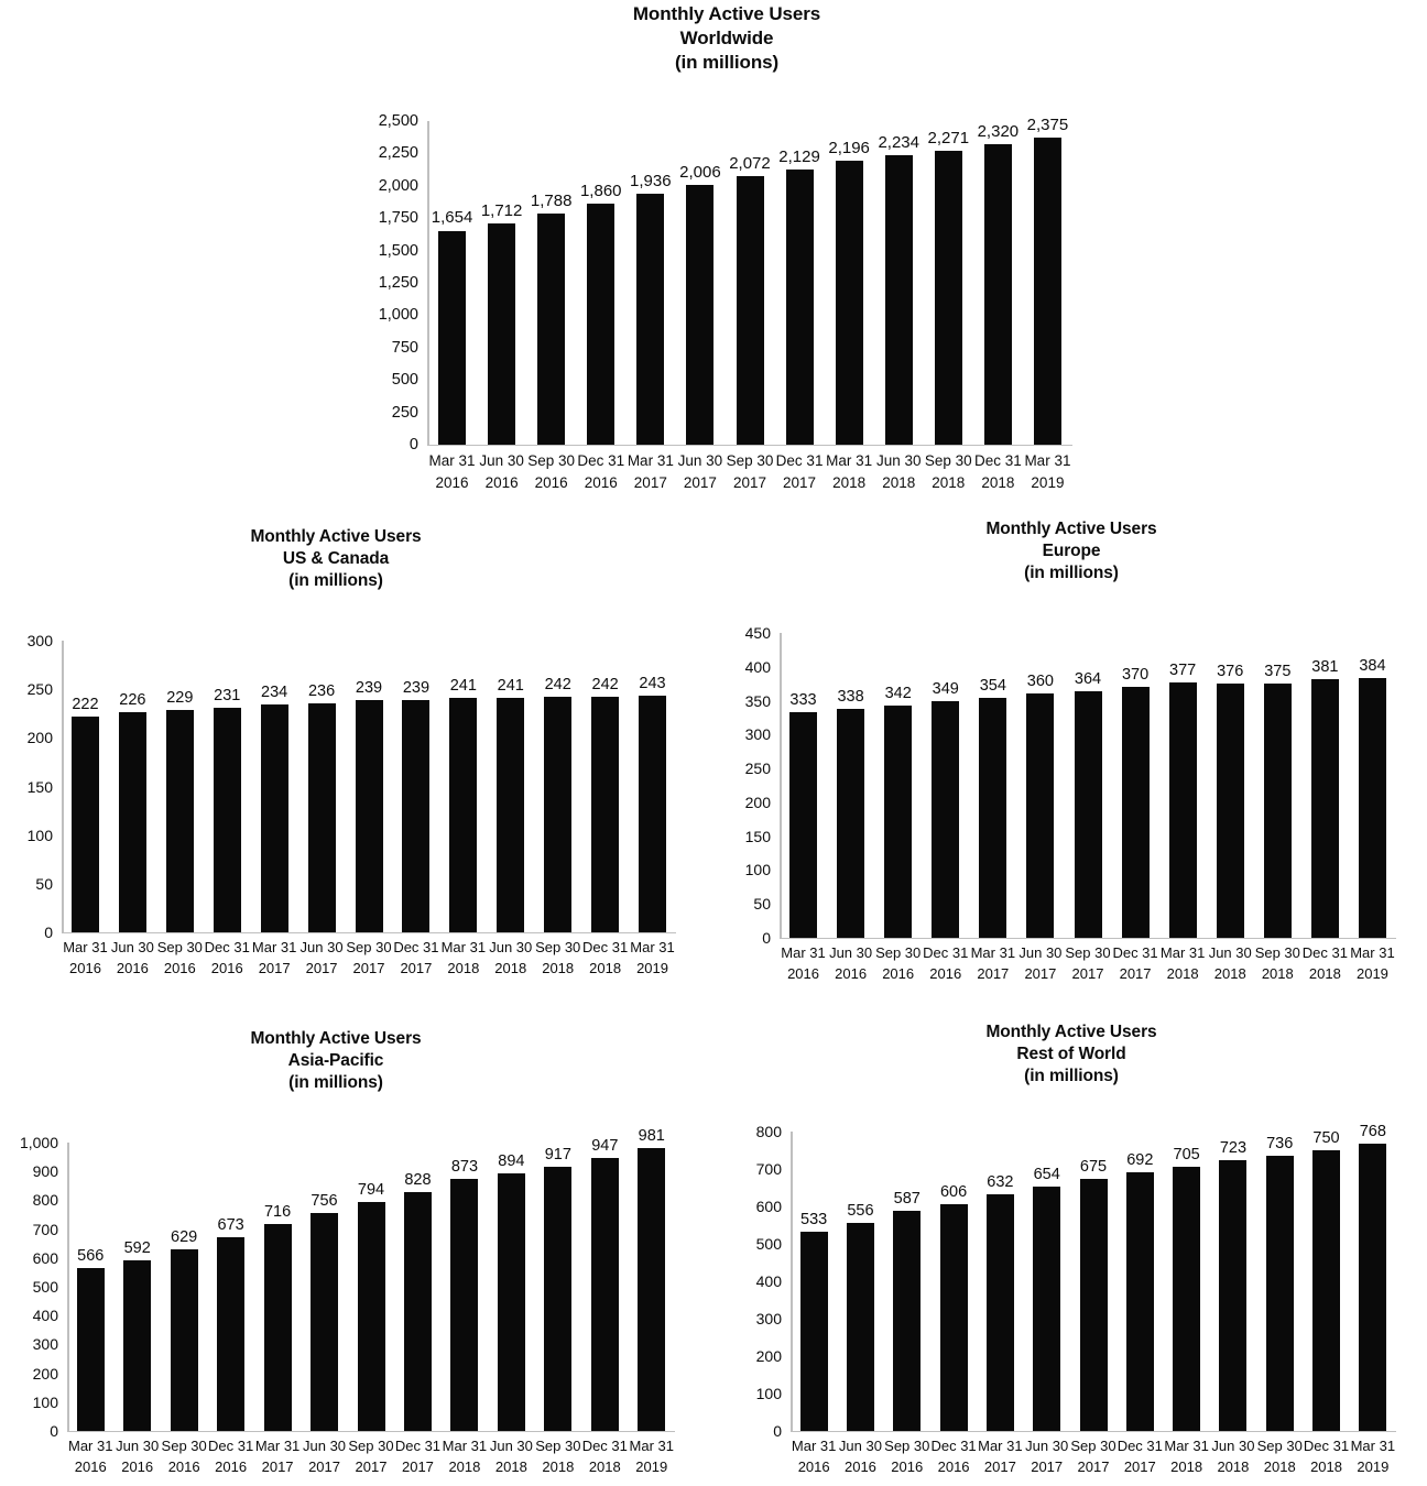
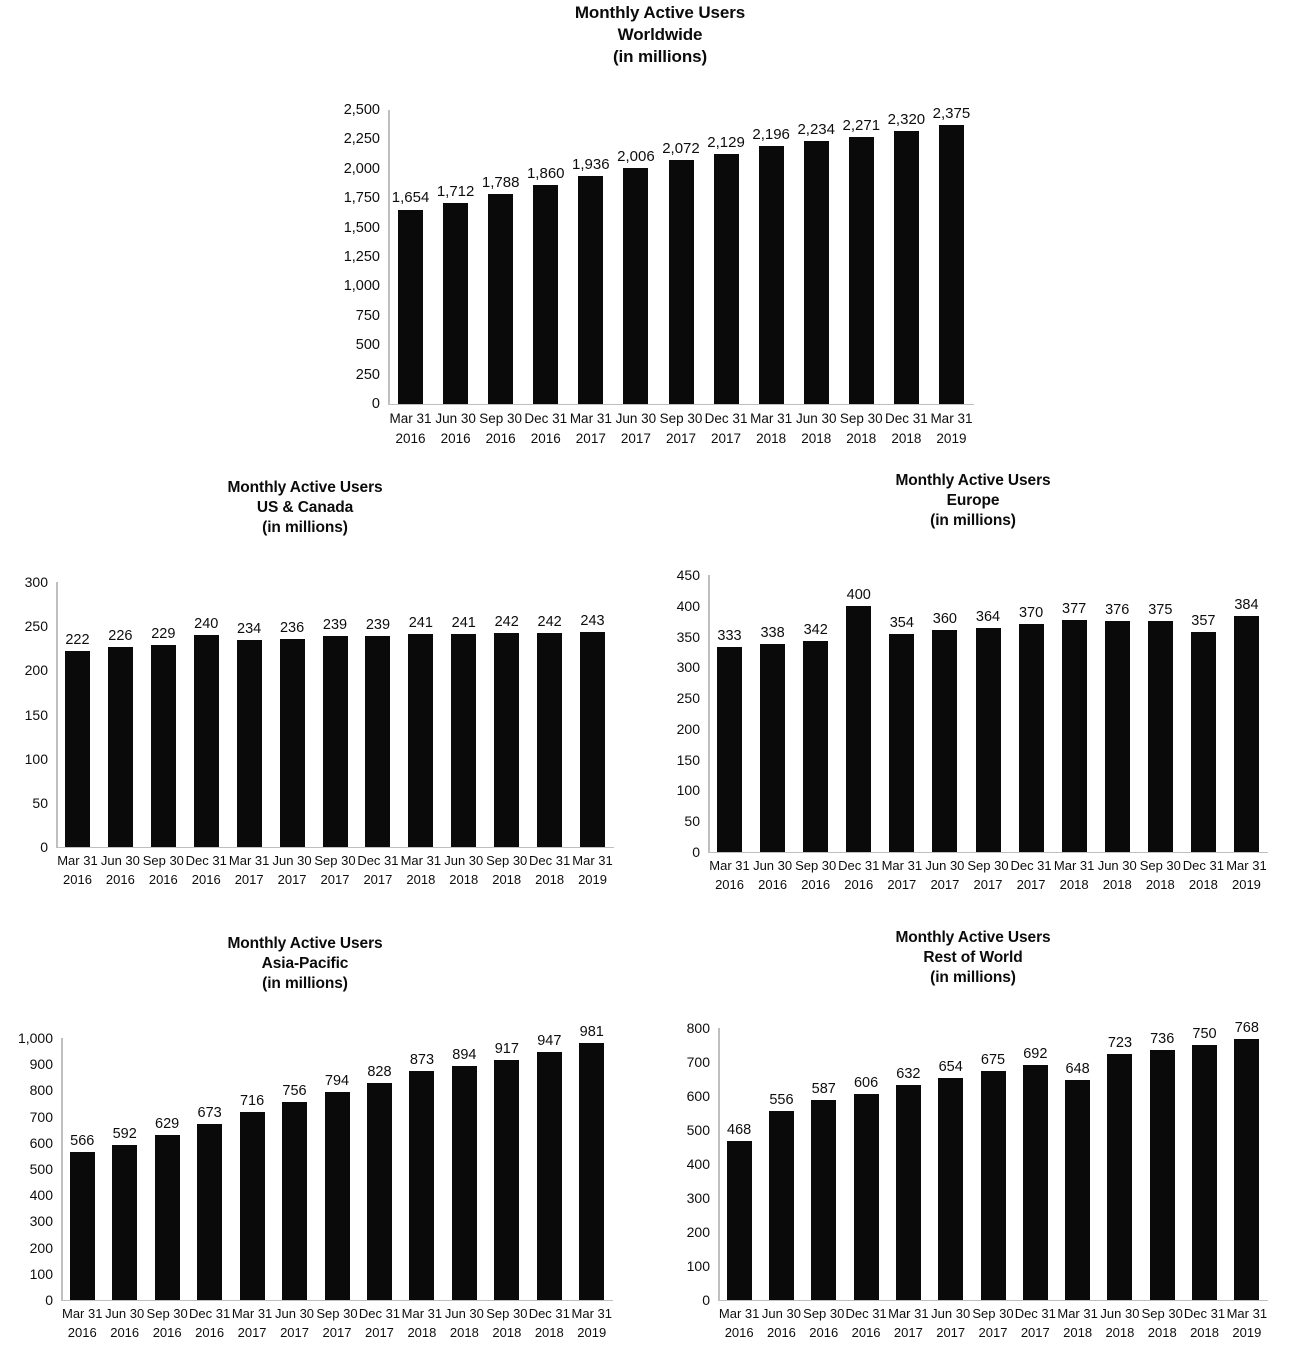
Monthly Active Users US & Canada (in millions)/Dec 31 2016: 231 -> 240
Monthly Active Users Europe (in millions)/Dec 31 2016: 349 -> 400
Monthly Active Users Europe (in millions)/Dec 31 2018: 381 -> 357
Monthly Active Users Rest of World (in millions)/Mar 31 2016: 533 -> 468
Monthly Active Users Rest of World (in millions)/Mar 31 2018: 705 -> 648
